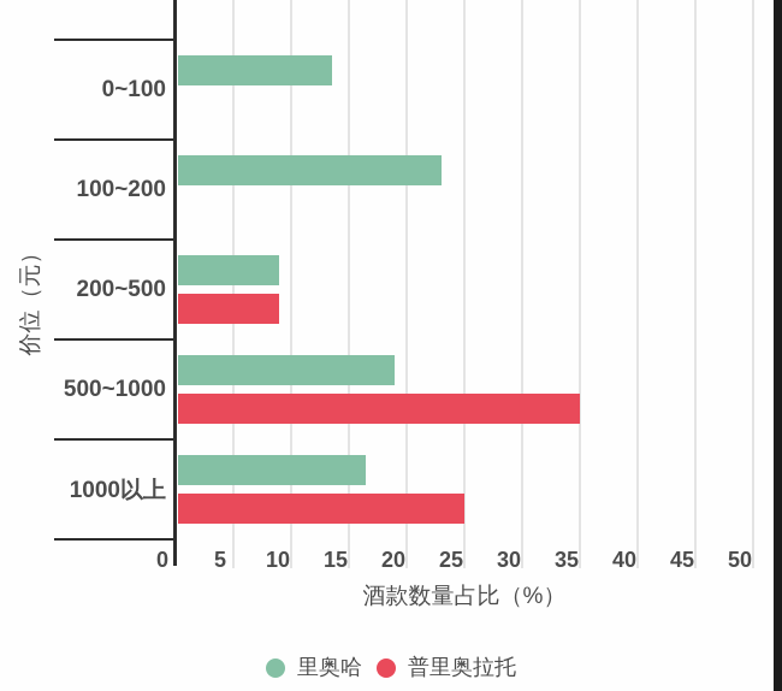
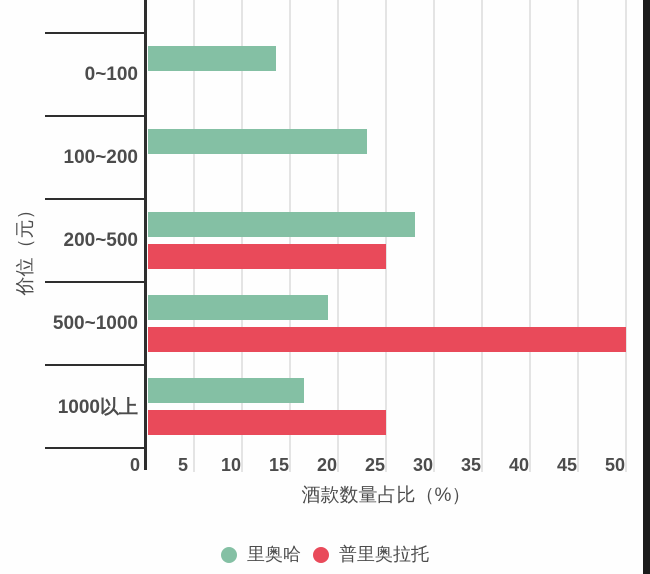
里奥哈/200~500: 9 -> 28
普里奥拉托/200~500: 9 -> 25
普里奥拉托/500~1000: 35 -> 50
